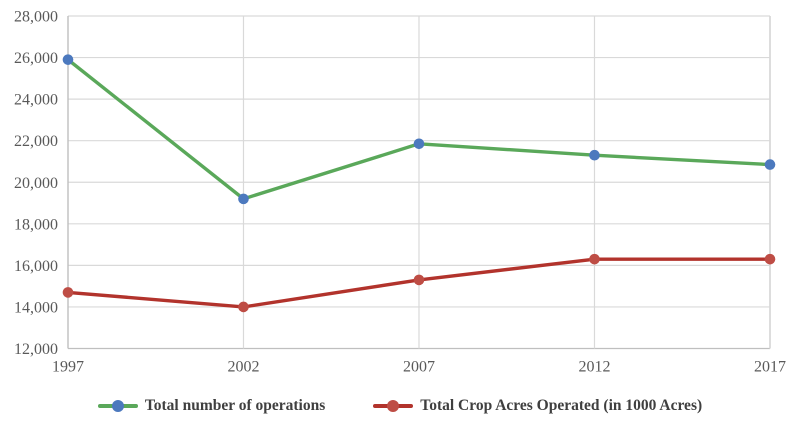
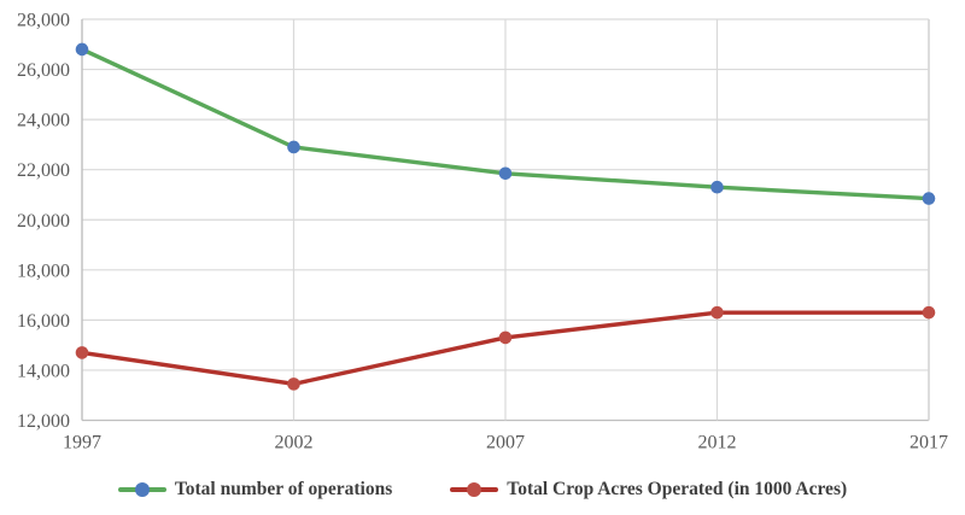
Total number of operations/1997: 25900 -> 26800
Total number of operations/2002: 19200 -> 22900
Total Crop Acres Operated (in 1000 Acres)/2002: 14000 -> 13400
